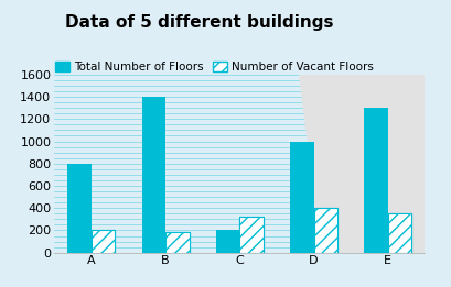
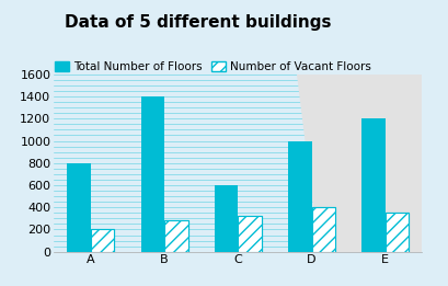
Number of Vacant Floors/B: 180 -> 280
Total Number of Floors/C: 200 -> 600
Total Number of Floors/E: 1300 -> 1200
